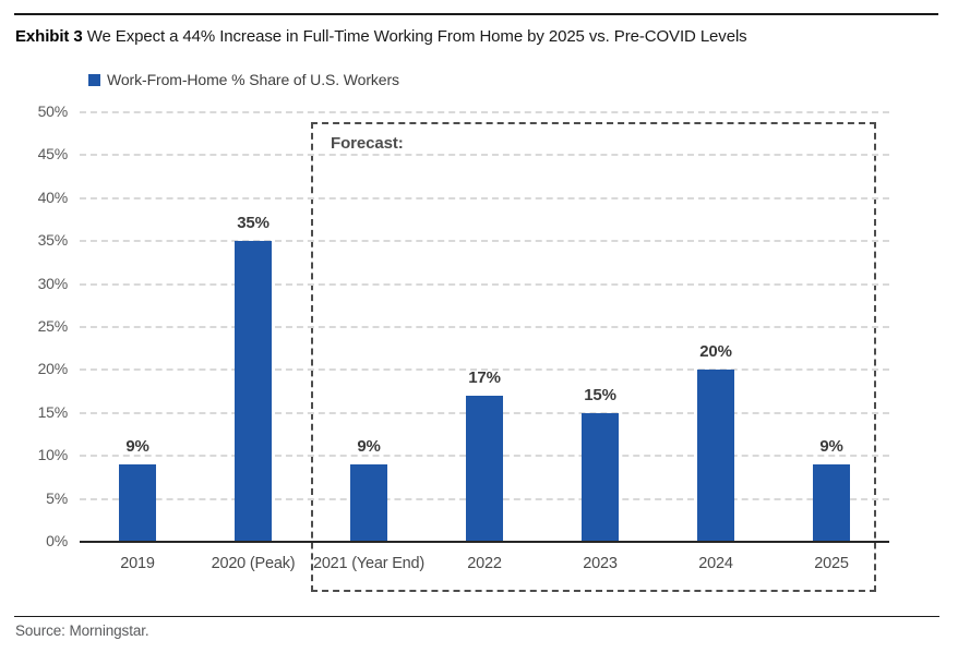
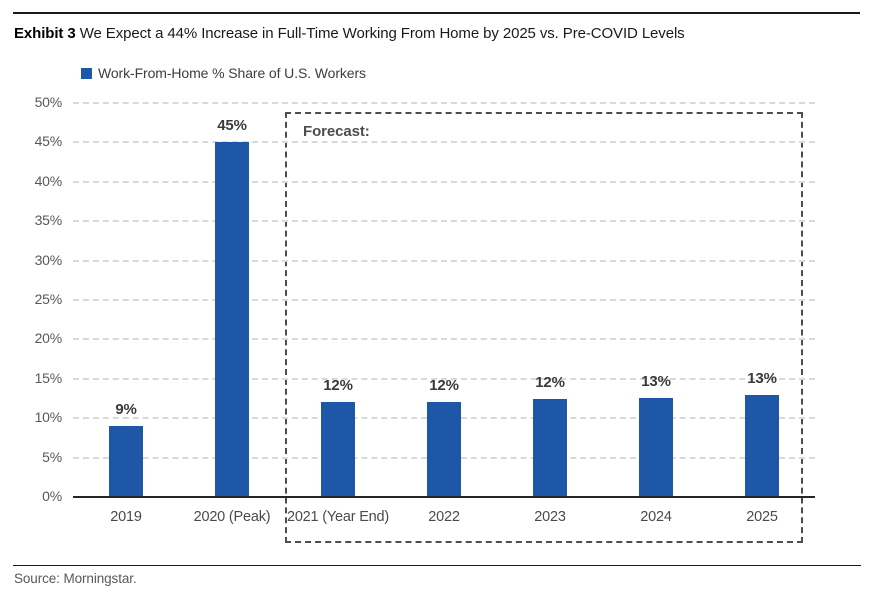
2020 (Peak): 35% -> 45%
2021 (Year End): 9% -> 12%
2022: 17% -> 12%
2023: 15% -> 12%
2024: 20% -> 13%
2025: 9% -> 13%
